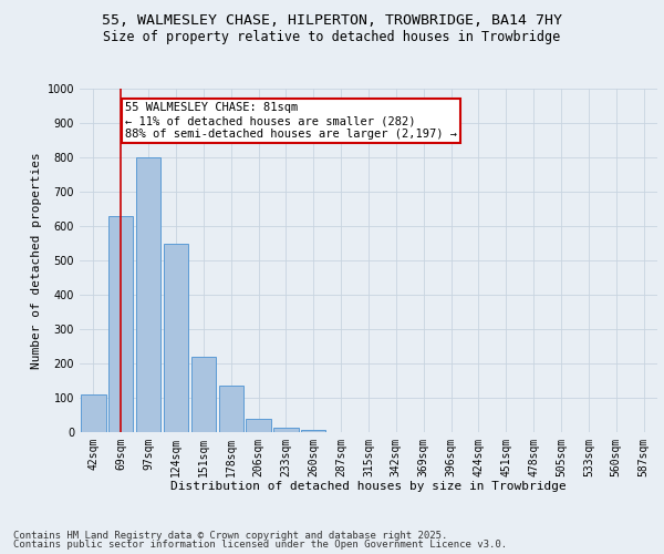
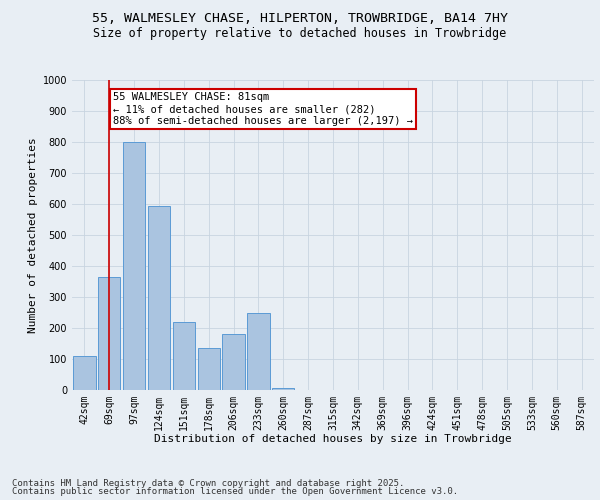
69sqm: 630 -> 365
124sqm: 548 -> 595
206sqm: 40 -> 180
233sqm: 12 -> 250
